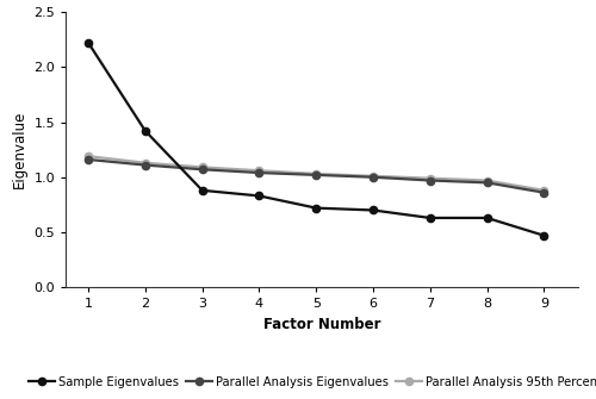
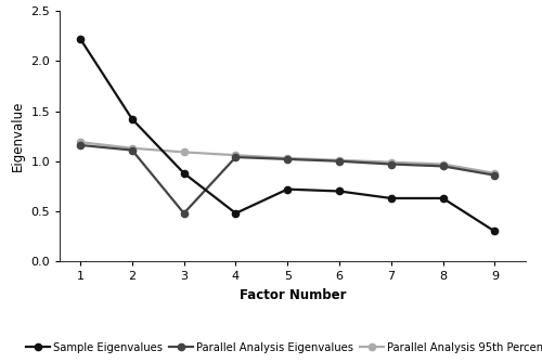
Parallel Analysis Eigenvalues/3: 1.07 -> 0.48
Sample Eigenvalues/4: 0.83 -> 0.48
Sample Eigenvalues/9: 0.47 -> 0.30
